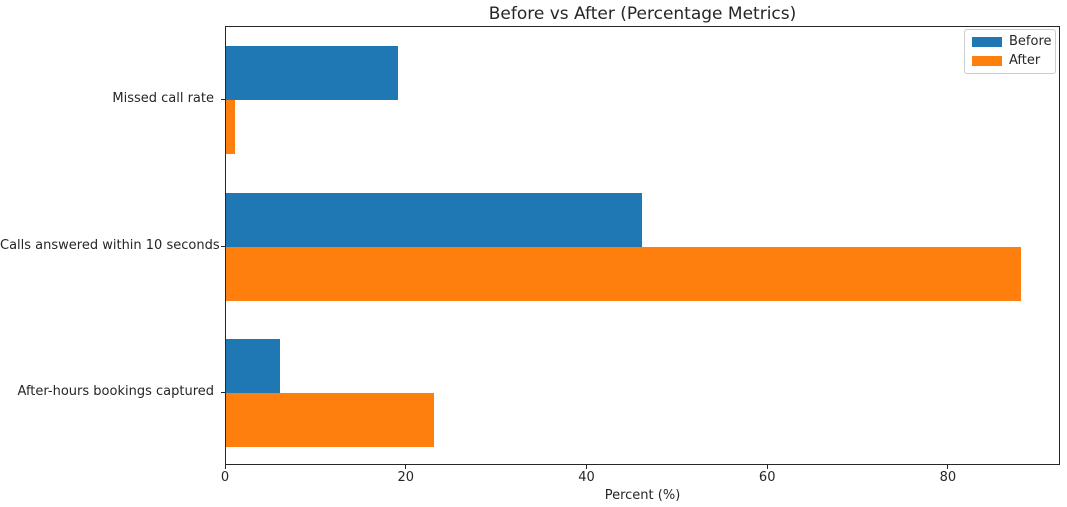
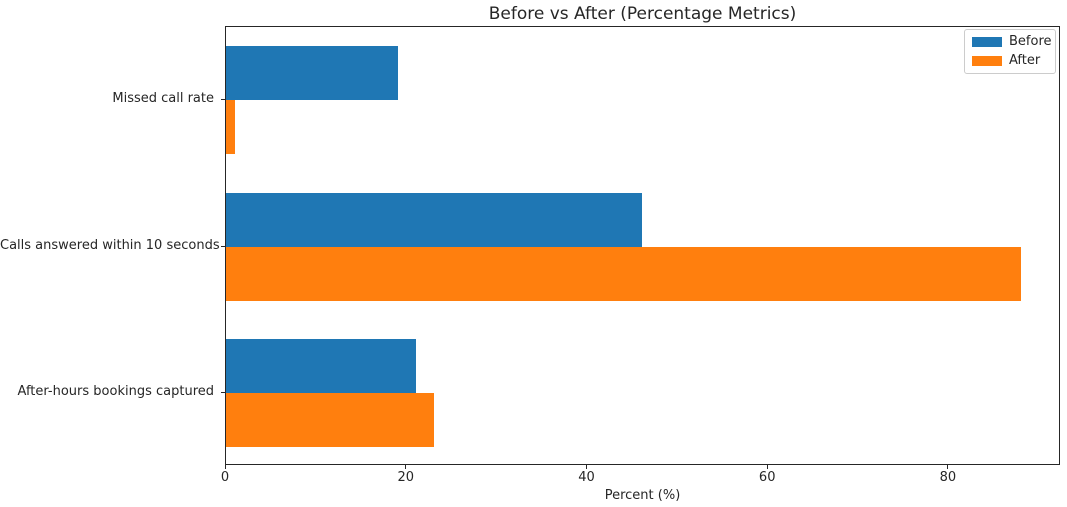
Before/After-hours bookings captured: 6 -> 21
